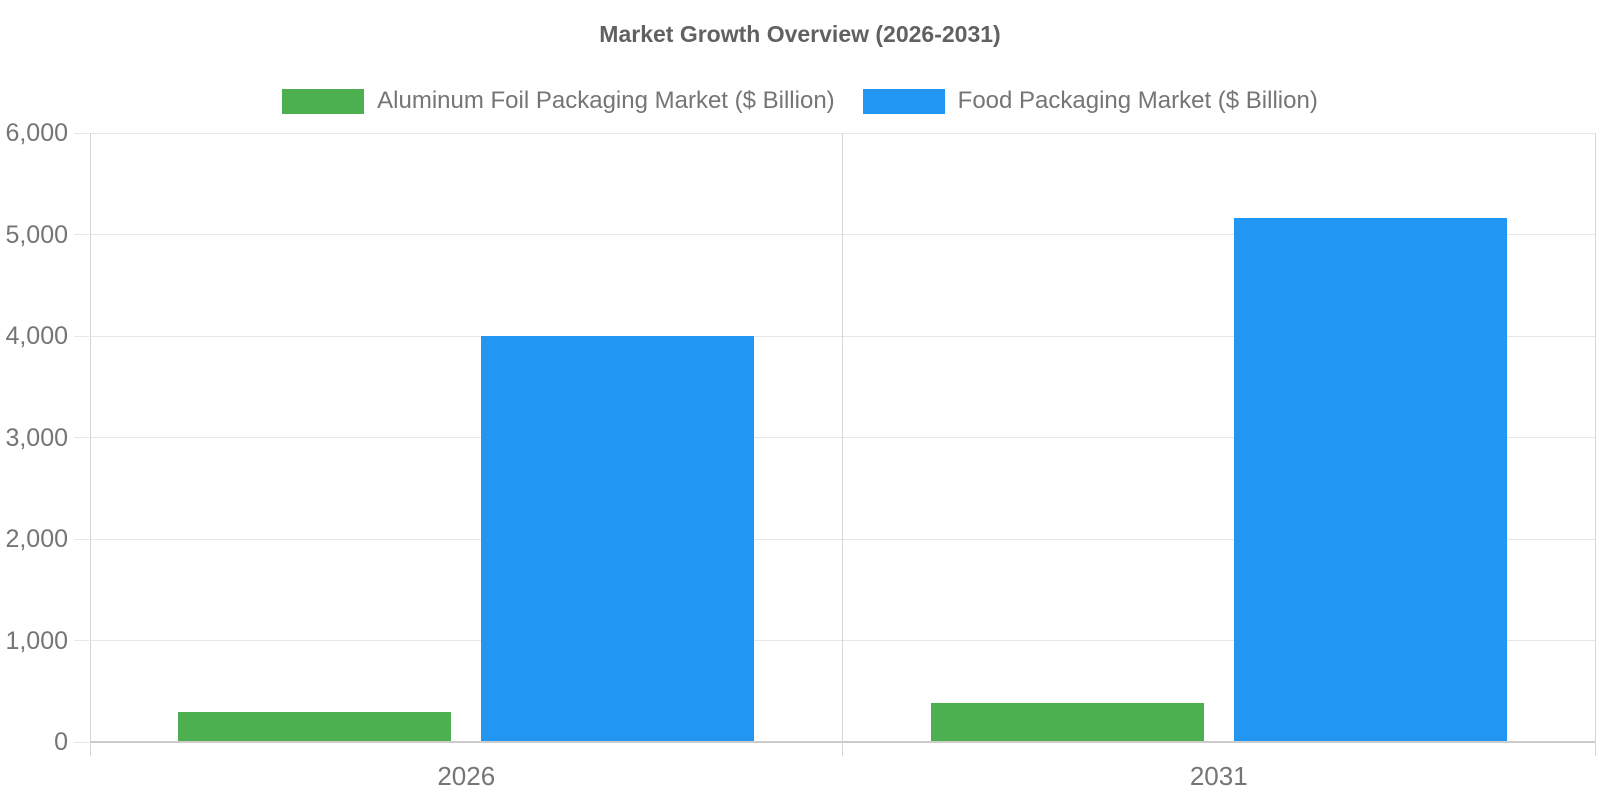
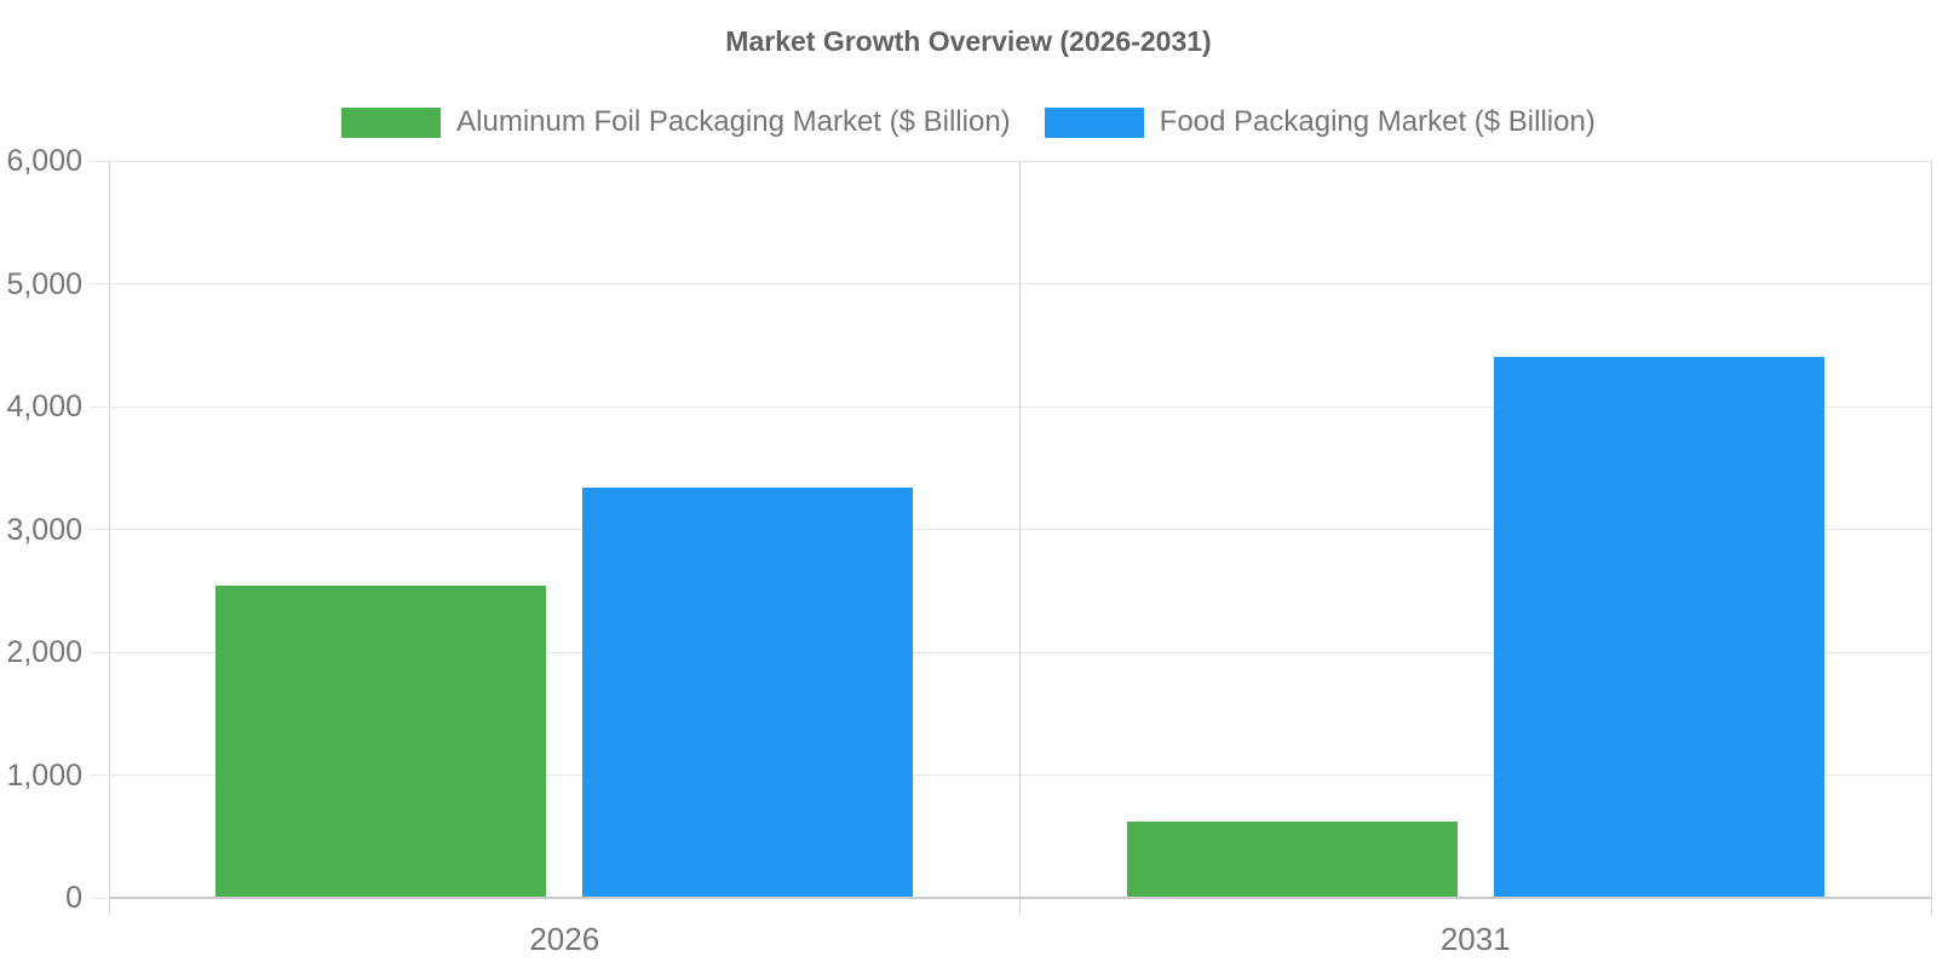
Aluminum Foil Packaging Market ($ Billion)/2026: 300 -> 2540
Food Packaging Market ($ Billion)/2026: 4000 -> 3340
Aluminum Foil Packaging Market ($ Billion)/2031: 380 -> 620
Food Packaging Market ($ Billion)/2031: 5160 -> 4400
